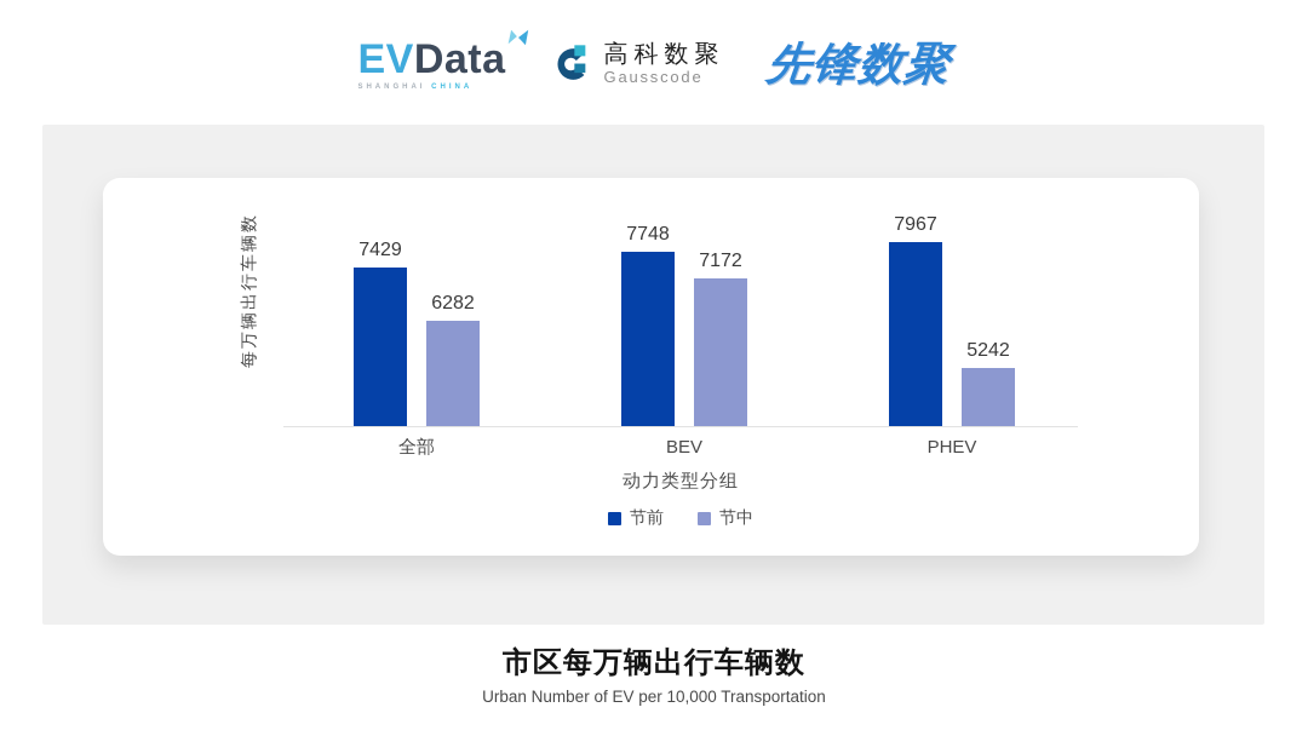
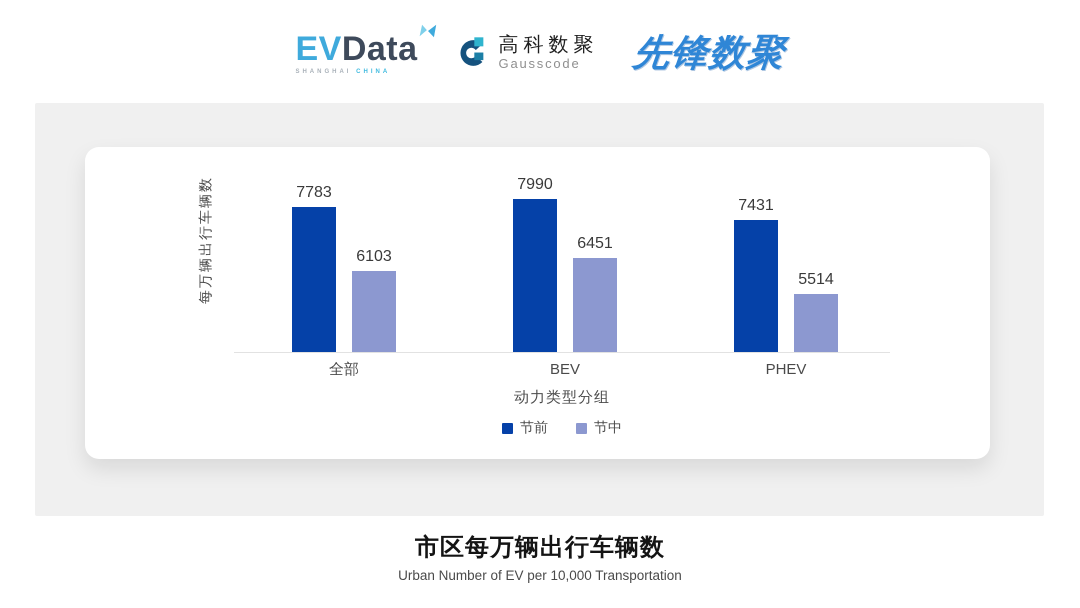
节前/全部: 7429 -> 7783
节中/全部: 6282 -> 6103
节前/BEV: 7748 -> 7990
节中/BEV: 7172 -> 6451
节前/PHEV: 7967 -> 7431
节中/PHEV: 5242 -> 5514
